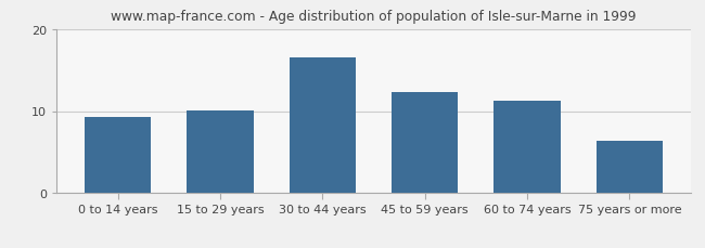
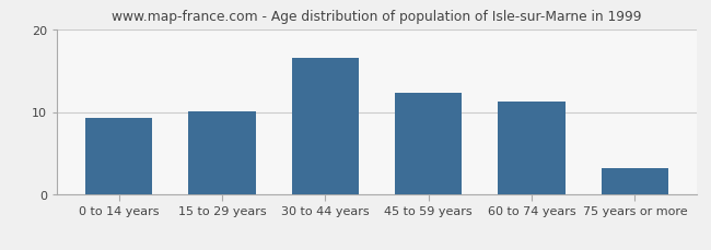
75 years or more: 6.4 -> 3.2
